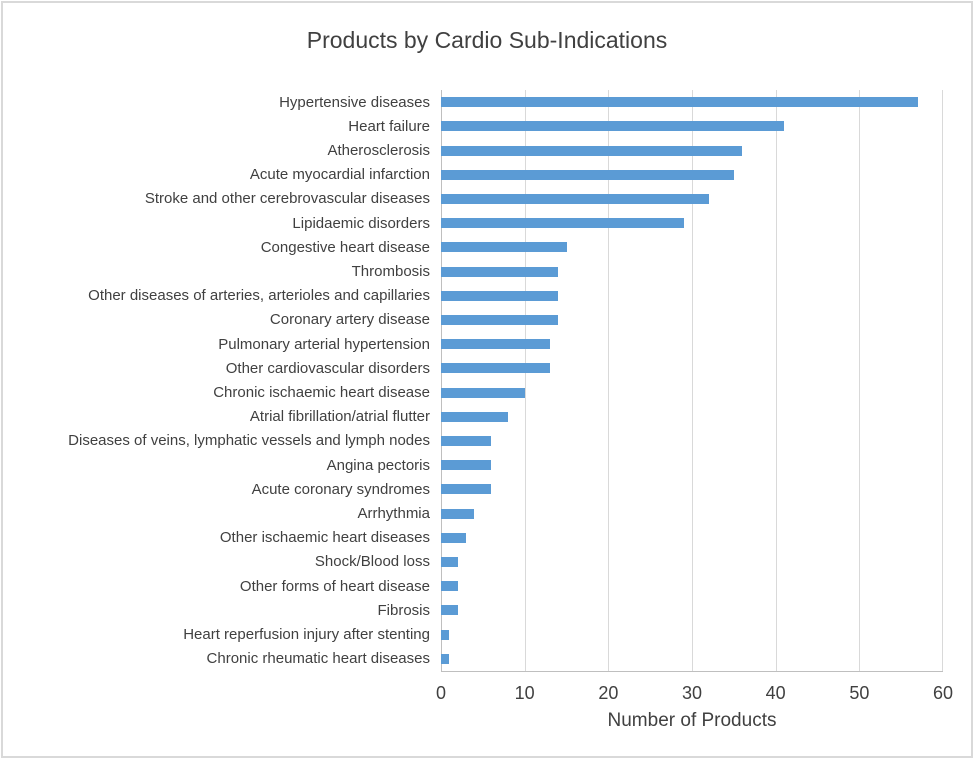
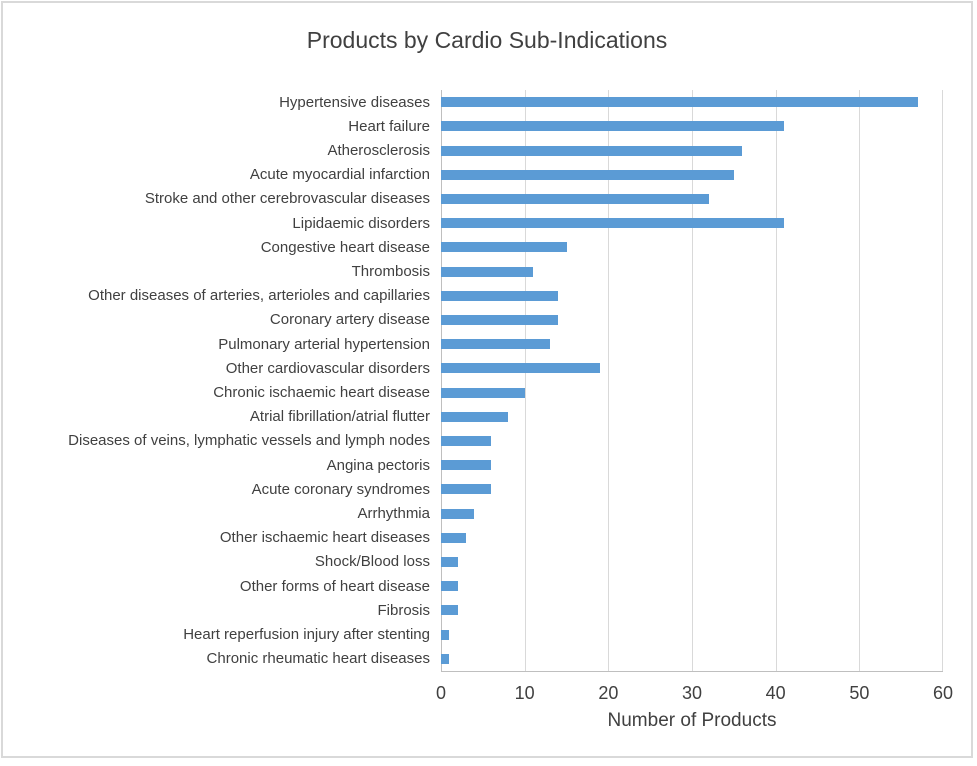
Lipidaemic disorders: 29 -> 41
Thrombosis: 14 -> 11
Other cardiovascular disorders: 13 -> 19
